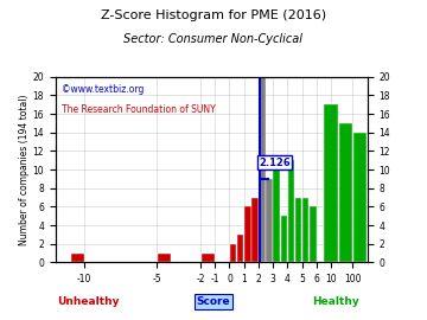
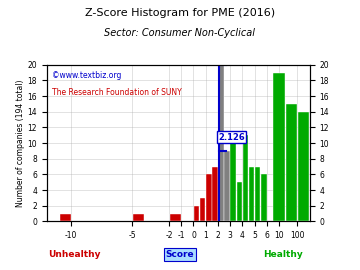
10: 17 -> 19
